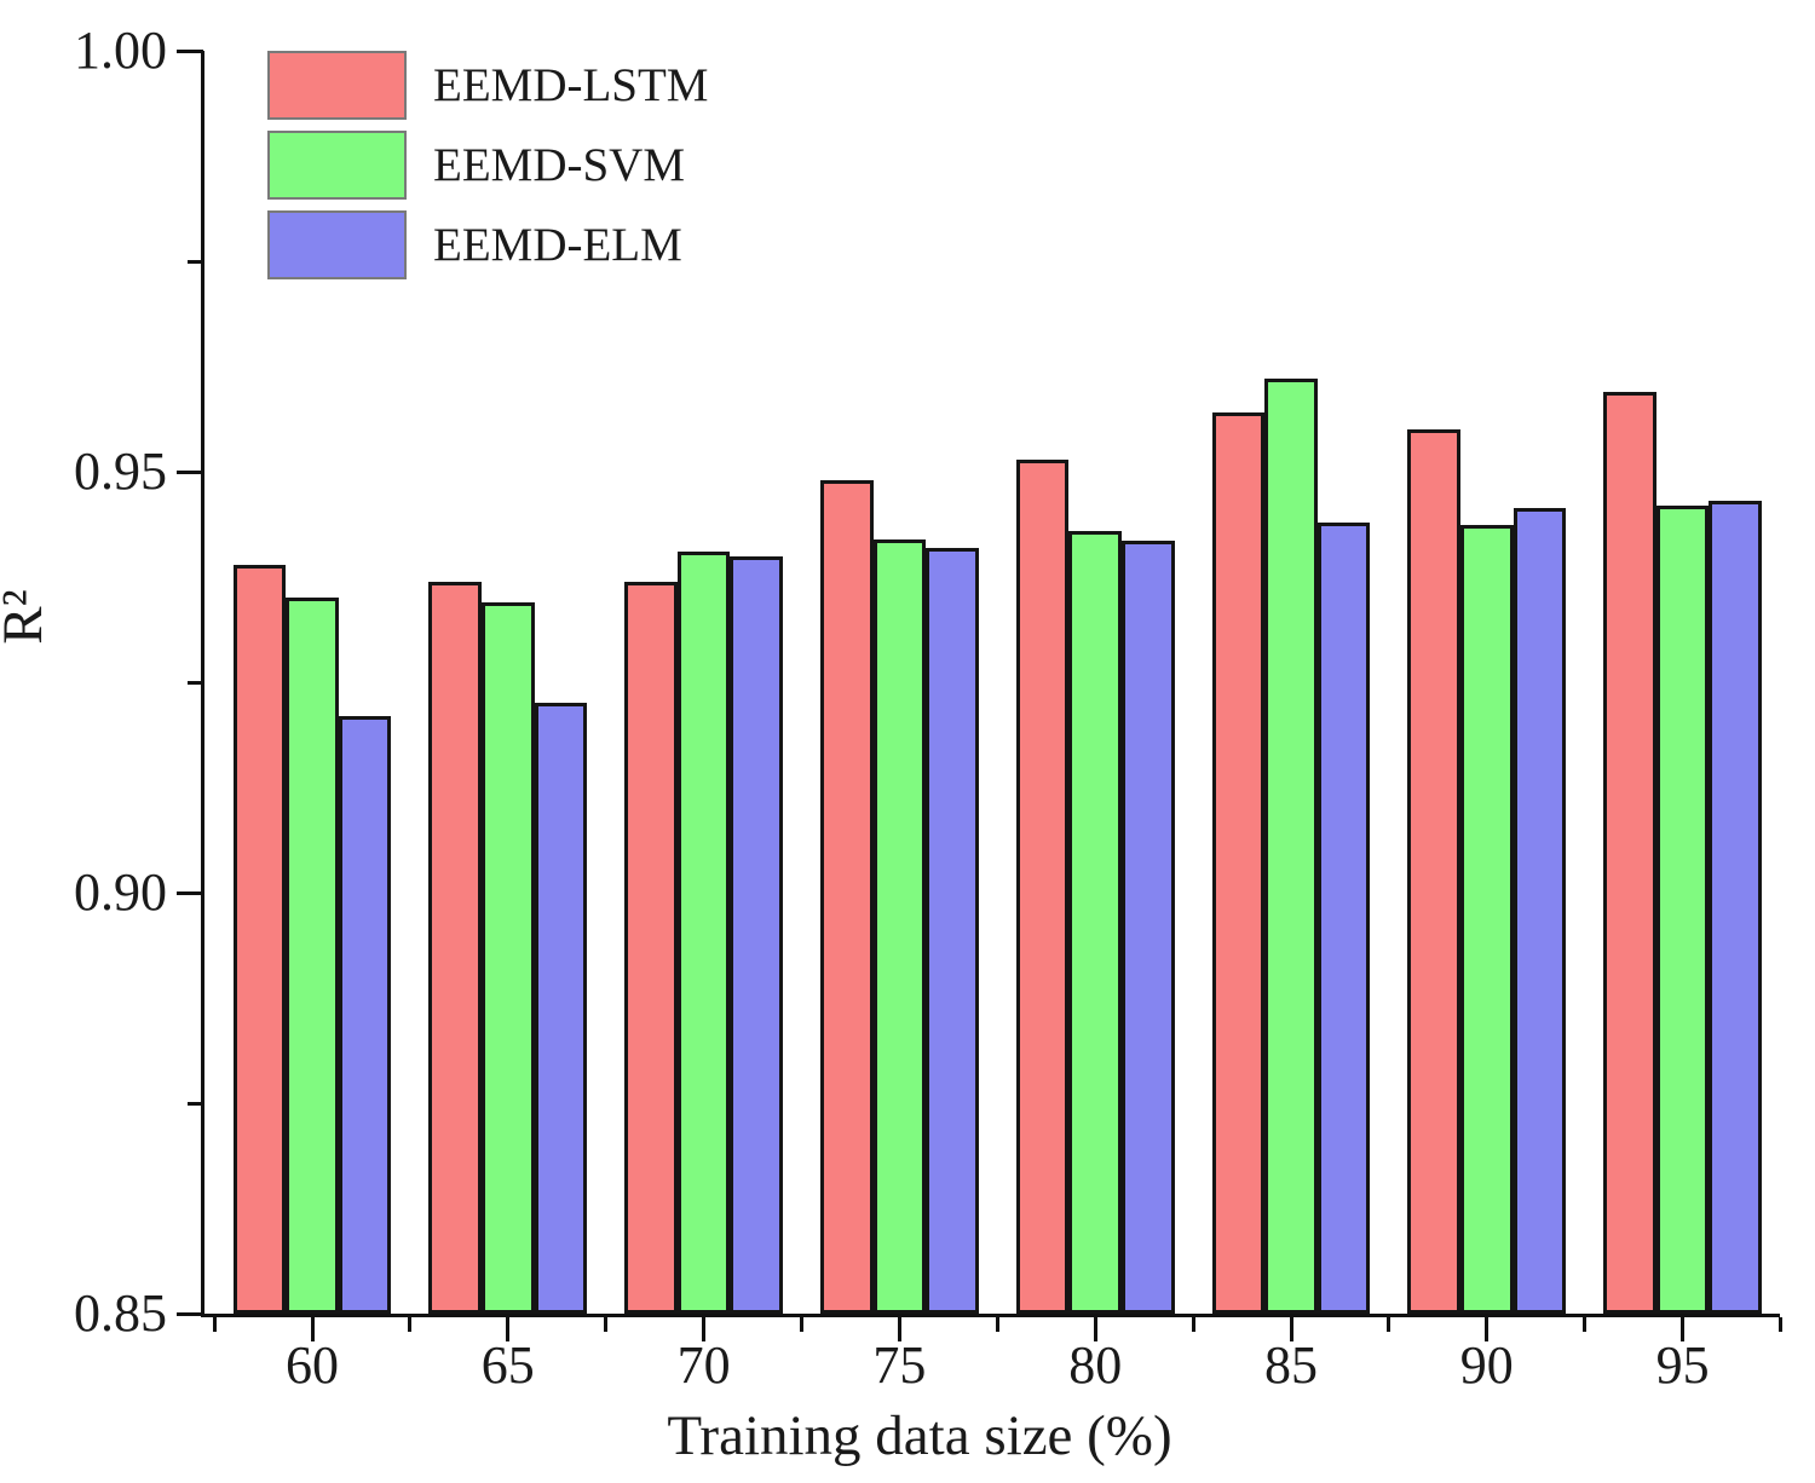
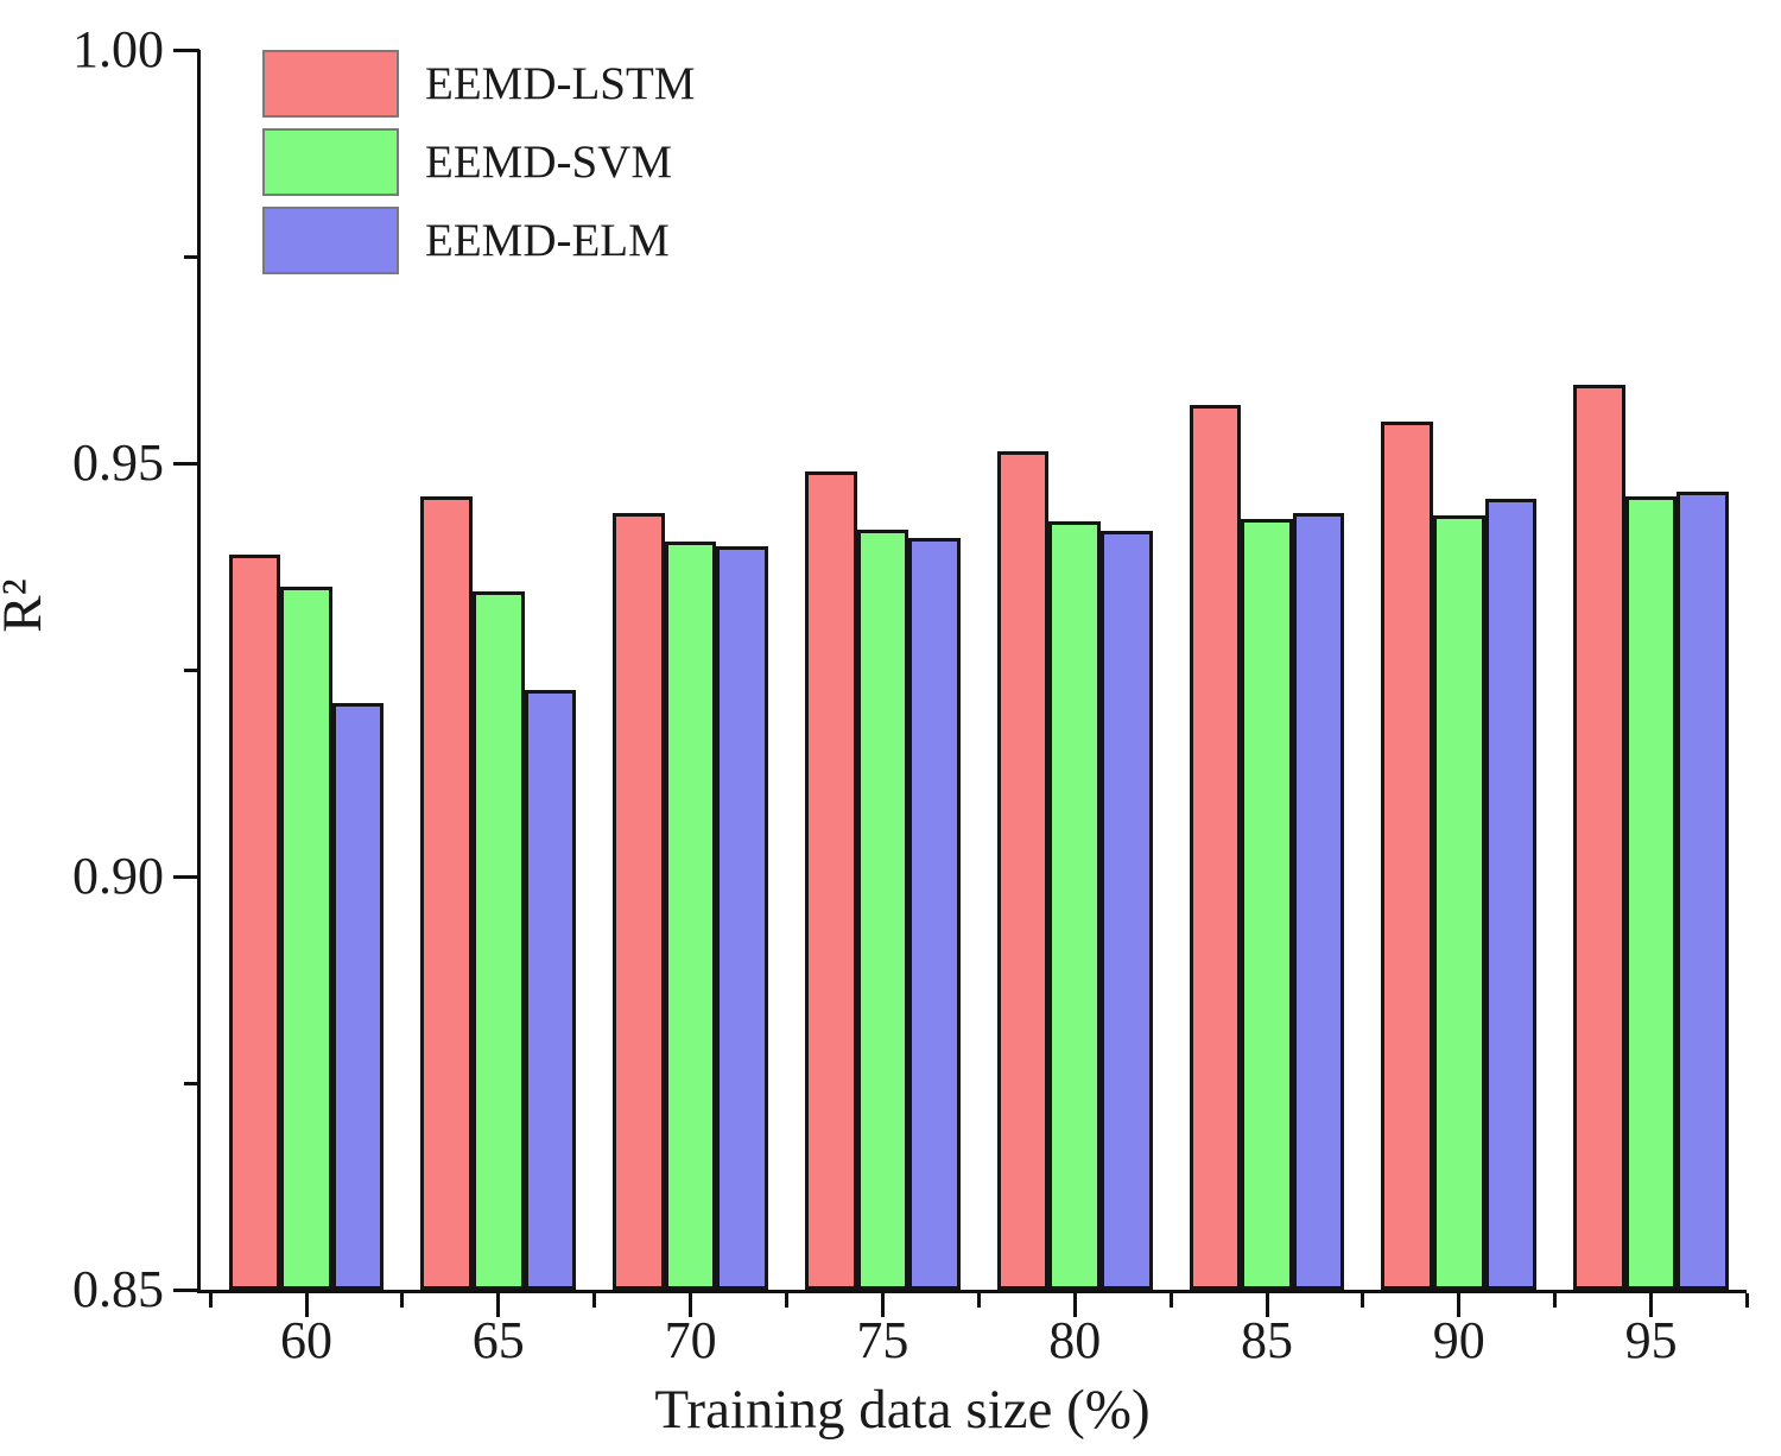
EEMD-LSTM/65: 0.937 -> 0.946
EEMD-LSTM/70: 0.937 -> 0.944
EEMD-SVM/85: 0.961 -> 0.943
